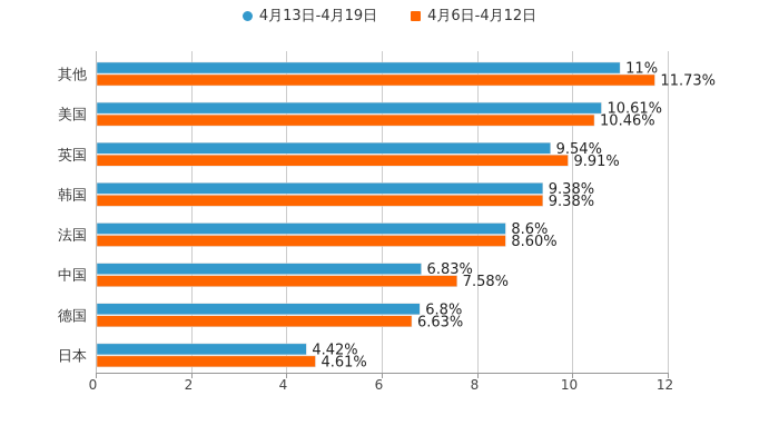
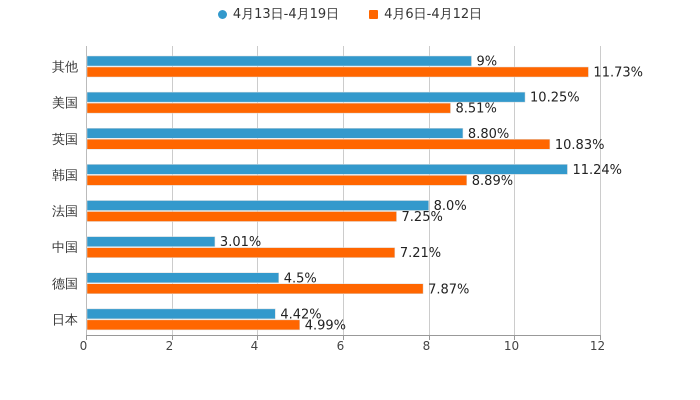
4月13日-4月19日/其他: 11% -> 9%
4月13日-4月19日/美国: 10.61% -> 10.25%
4月6日-4月12日/美国: 10.46% -> 8.51%
4月13日-4月19日/英国: 9.54% -> 8.80%
4月6日-4月12日/英国: 9.91% -> 10.83%
4月13日-4月19日/韩国: 9.38% -> 11.24%
4月6日-4月12日/韩国: 9.38% -> 8.89%
4月13日-4月19日/法国: 8.6% -> 8.0%
4月6日-4月12日/法国: 8.60% -> 7.25%
4月13日-4月19日/中国: 6.83% -> 3.01%
4月6日-4月12日/中国: 7.58% -> 7.21%
4月13日-4月19日/德国: 6.8% -> 4.5%
4月6日-4月12日/德国: 6.63% -> 7.87%
4月6日-4月12日/日本: 4.61% -> 4.99%
